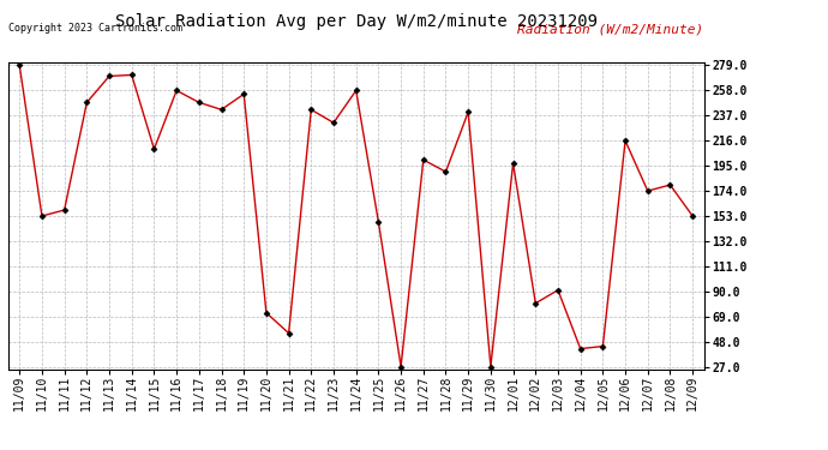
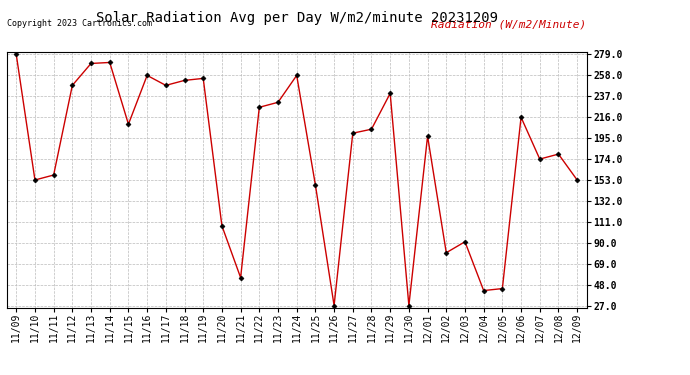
11/18: 242 -> 253
11/20: 72 -> 107
11/22: 242 -> 226
11/28: 190 -> 204
